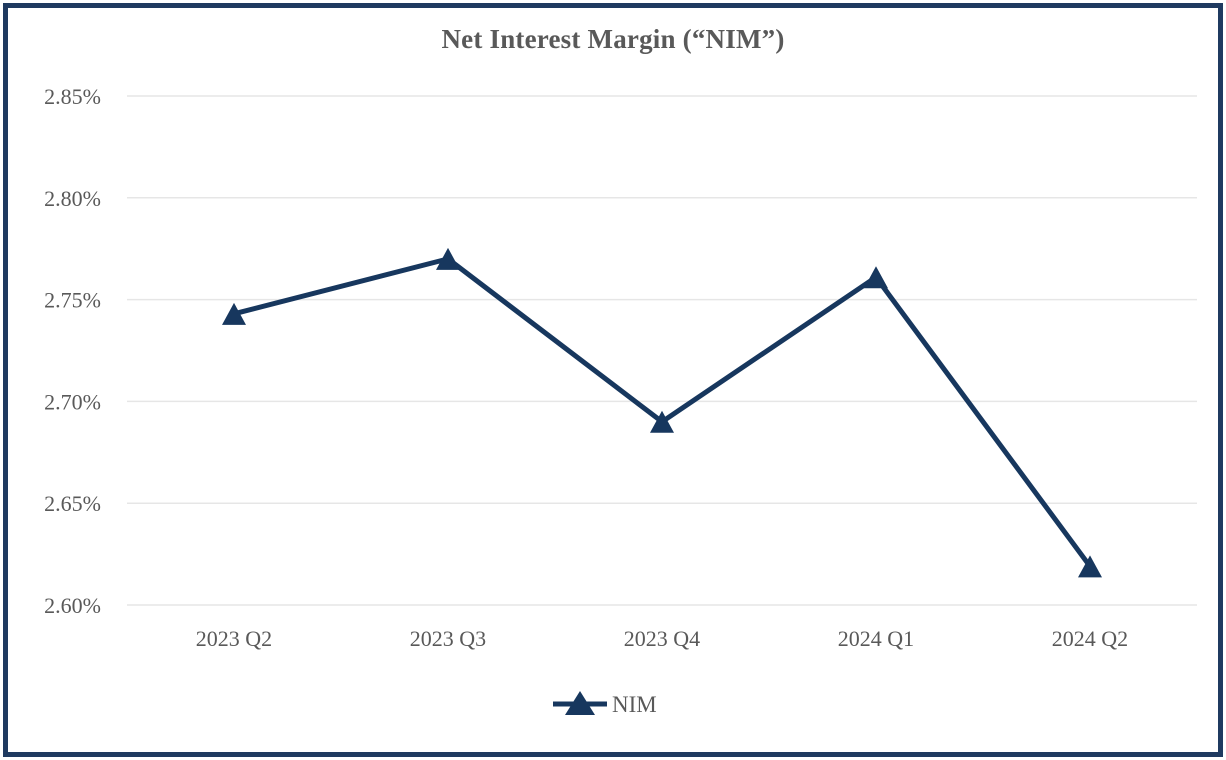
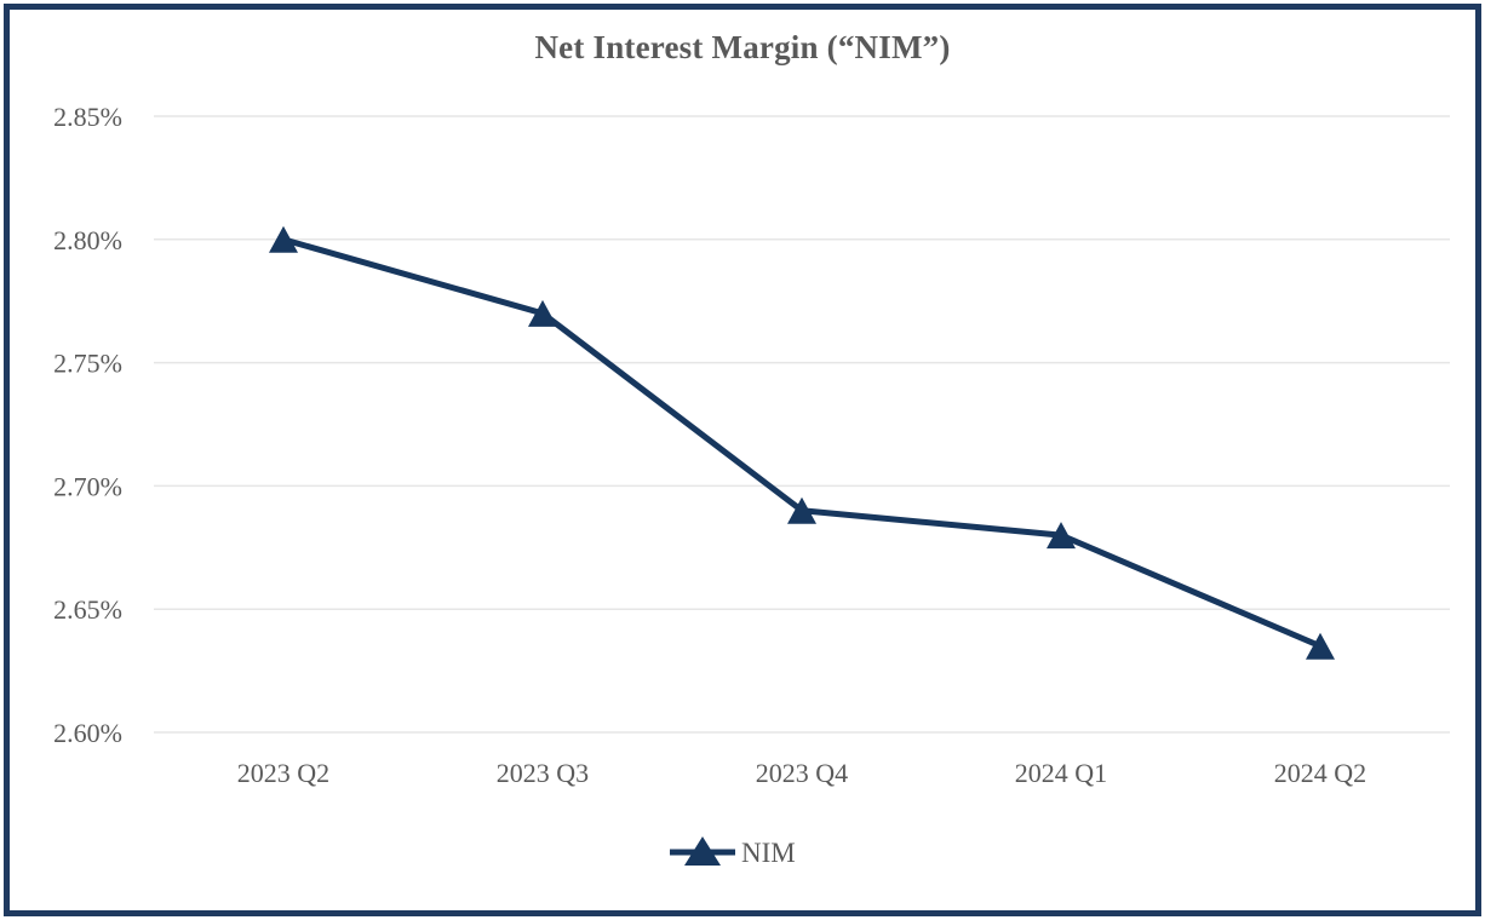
2023 Q2: 2.743% -> 2.800%
2024 Q1: 2.761% -> 2.680%
2024 Q2: 2.619% -> 2.635%
